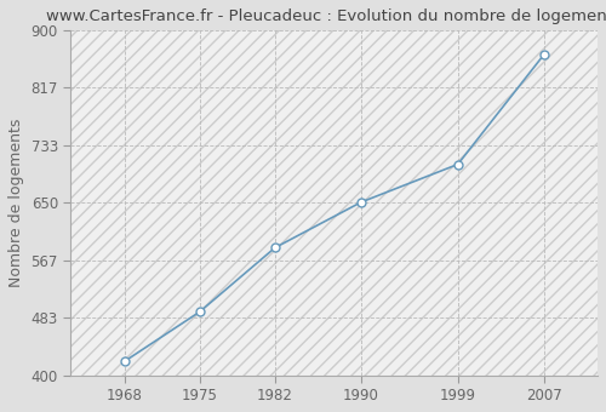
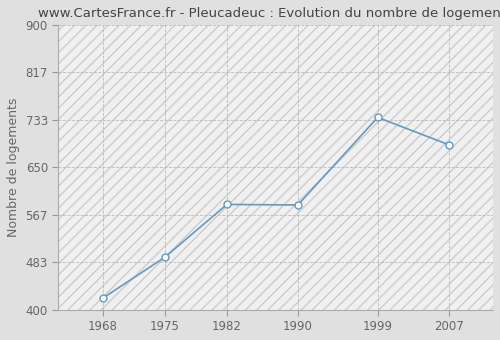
1990: 651 -> 584
1999: 706 -> 738
2007: 865 -> 690
